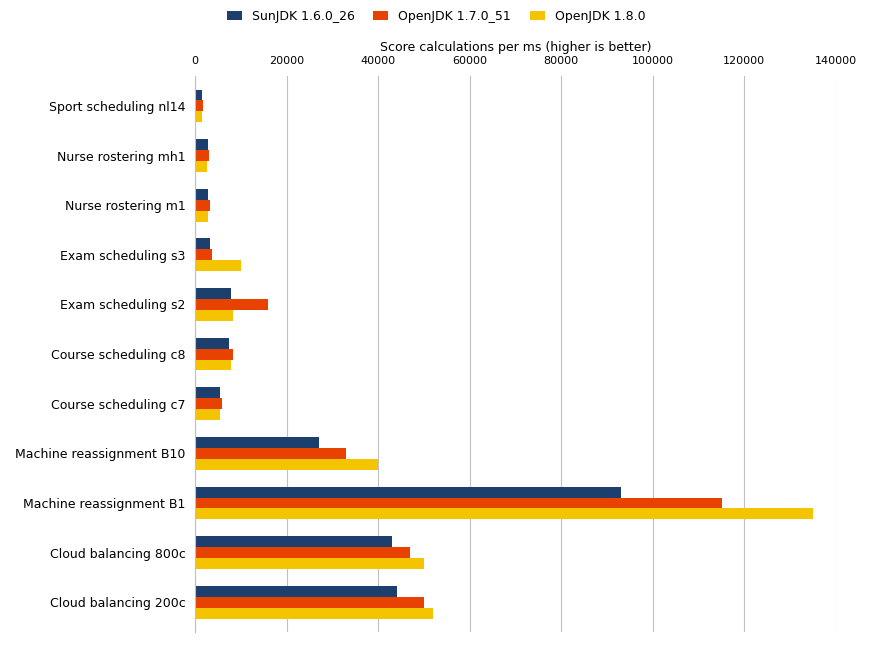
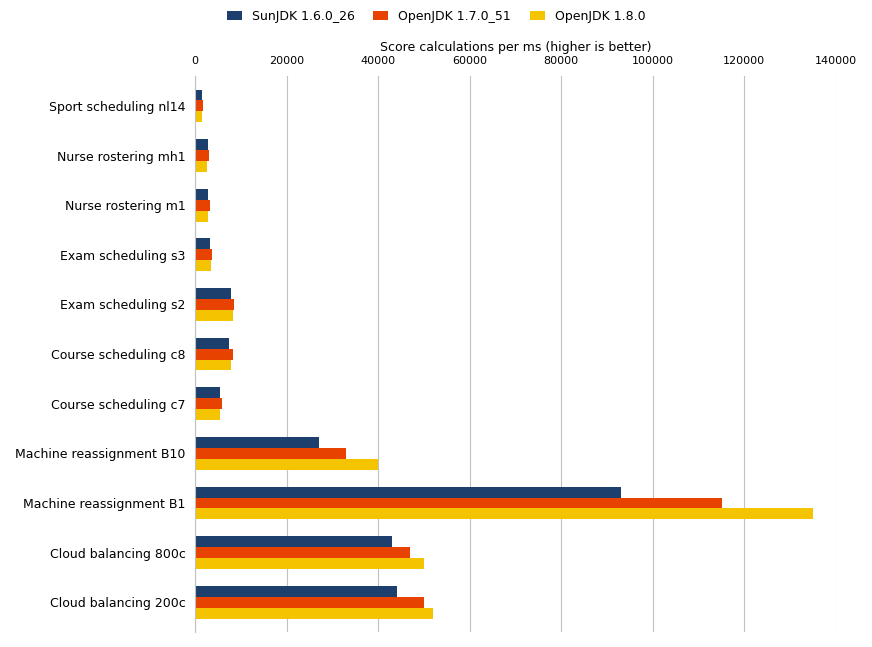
OpenJDK 1.8.0/Exam scheduling s3: 10000 -> 3500
OpenJDK 1.7.0_51/Exam scheduling s2: 16000 -> 8400
